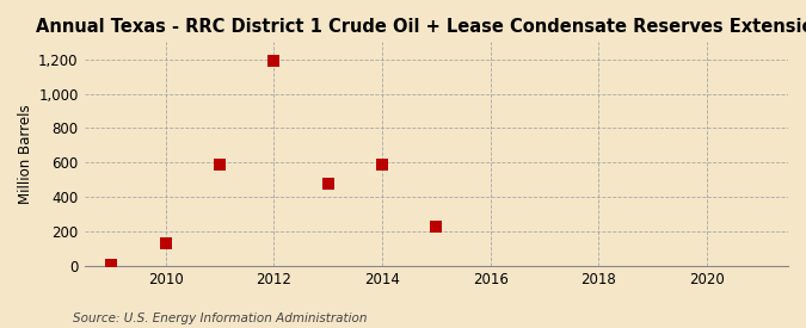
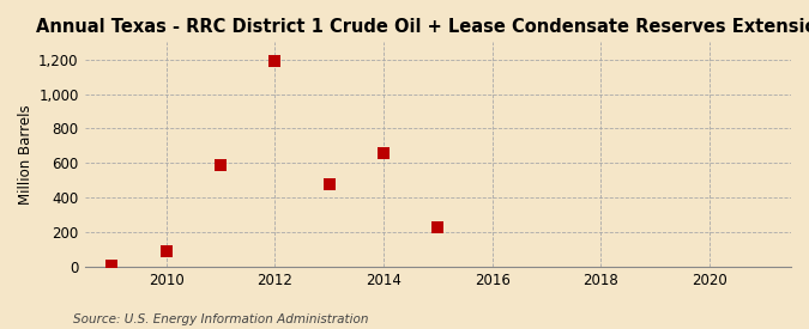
2010: 130 -> 90
2014: 580 -> 660
